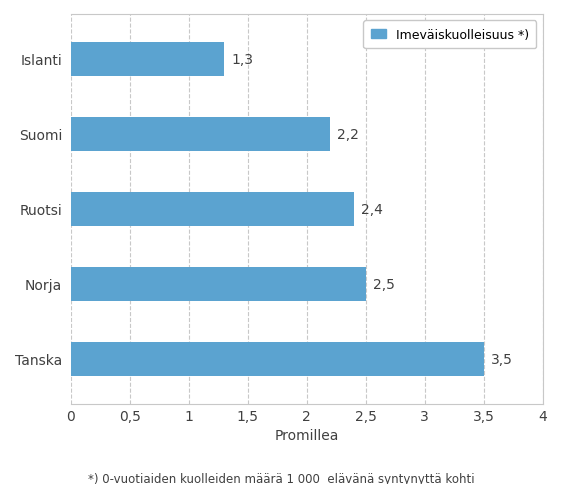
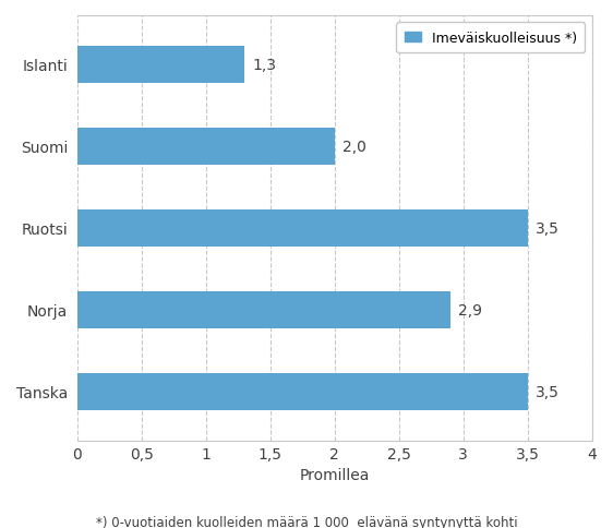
Suomi: 2,2 -> 2,0
Ruotsi: 2,4 -> 3,5
Norja: 2,5 -> 2,9
